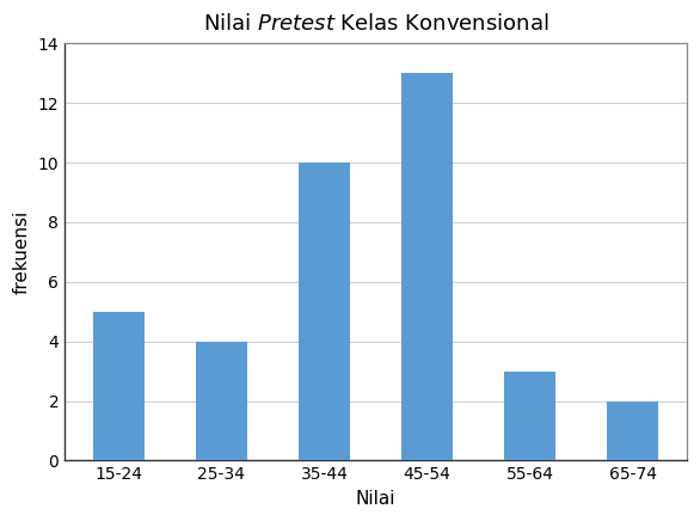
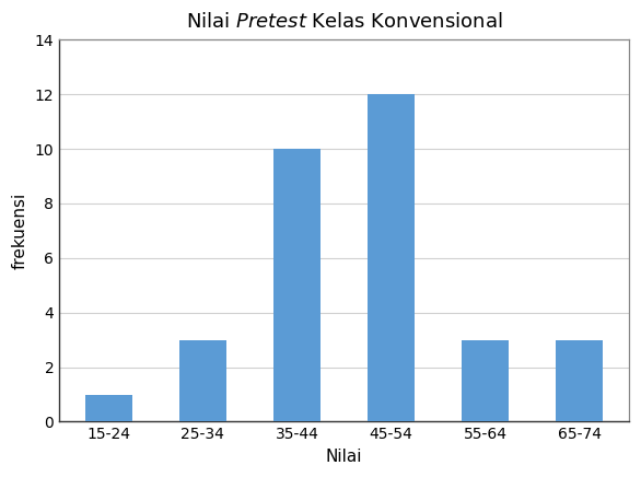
15-24: 5 -> 1
25-34: 4 -> 3
45-54: 13 -> 12
65-74: 2 -> 3
